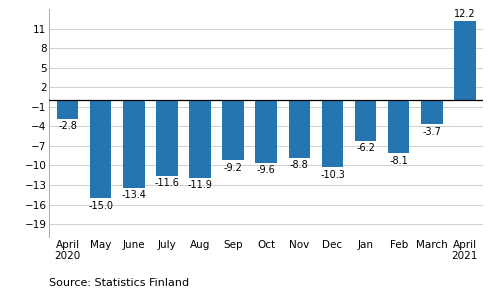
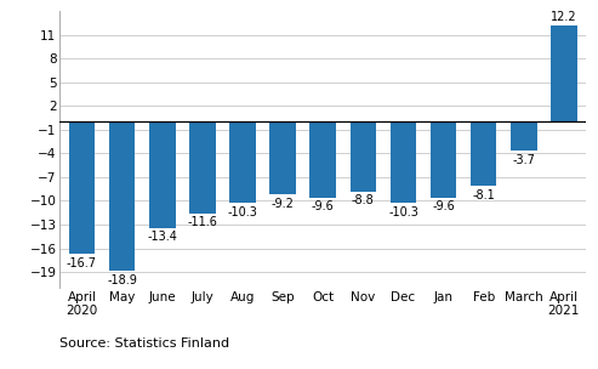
April 2020: -2.8 -> -16.7
May: -15.0 -> -18.9
Aug: -11.9 -> -10.3
Jan: -6.2 -> -9.6
